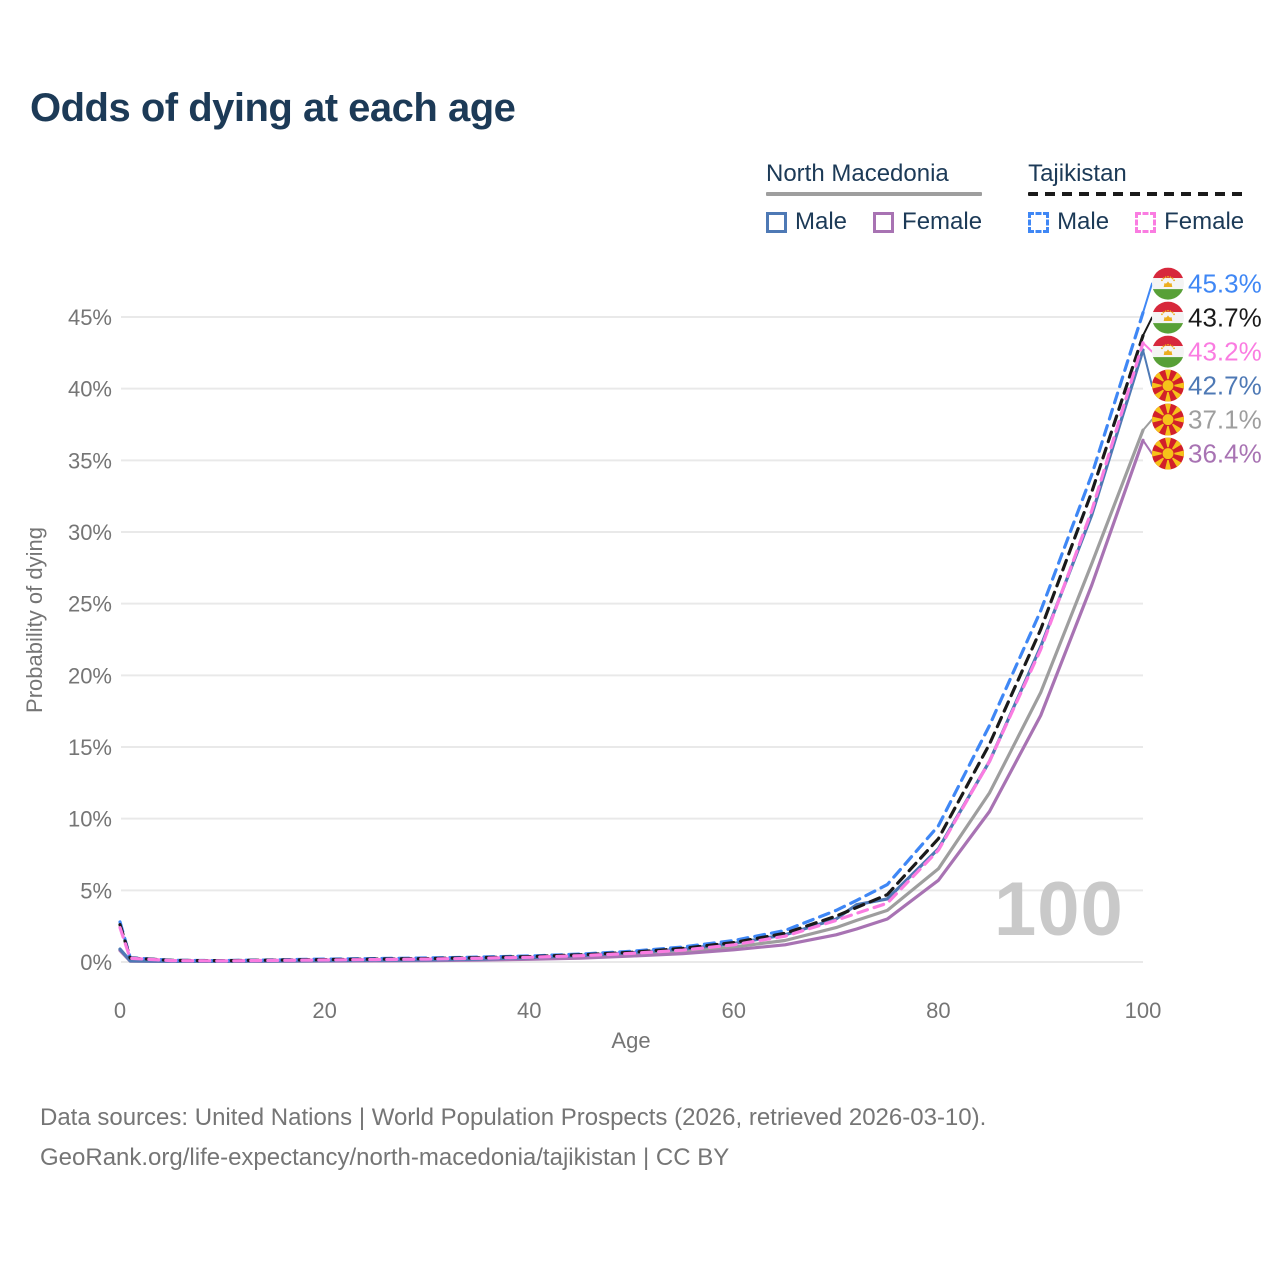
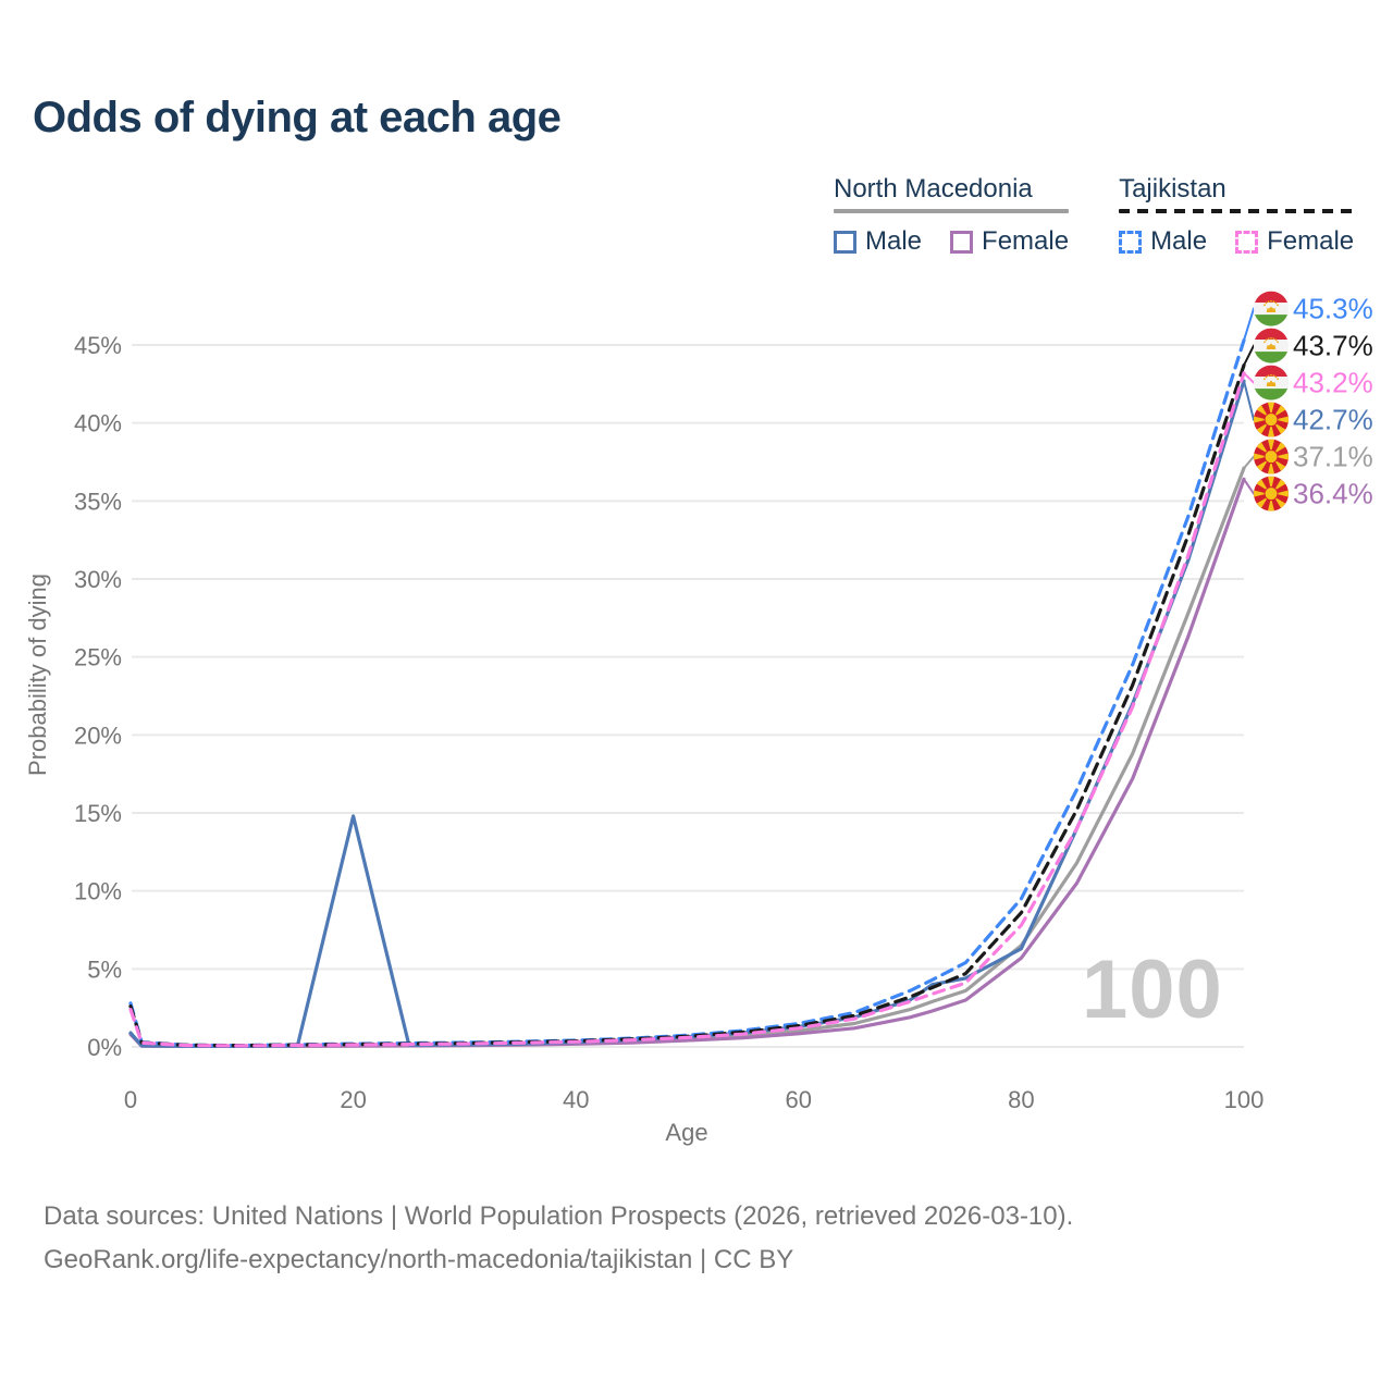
North Macedonia Male/20: 0.1% -> 14.8%
North Macedonia Male/80: 7.9% -> 6.3%
